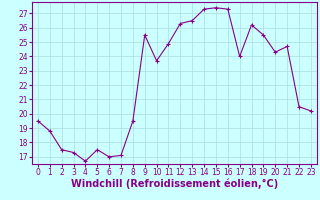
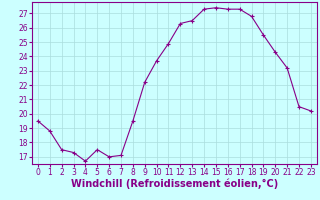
9: 25.5 -> 22.2
17: 24.0 -> 27.3
18: 26.2 -> 26.8
21: 24.7 -> 23.2
